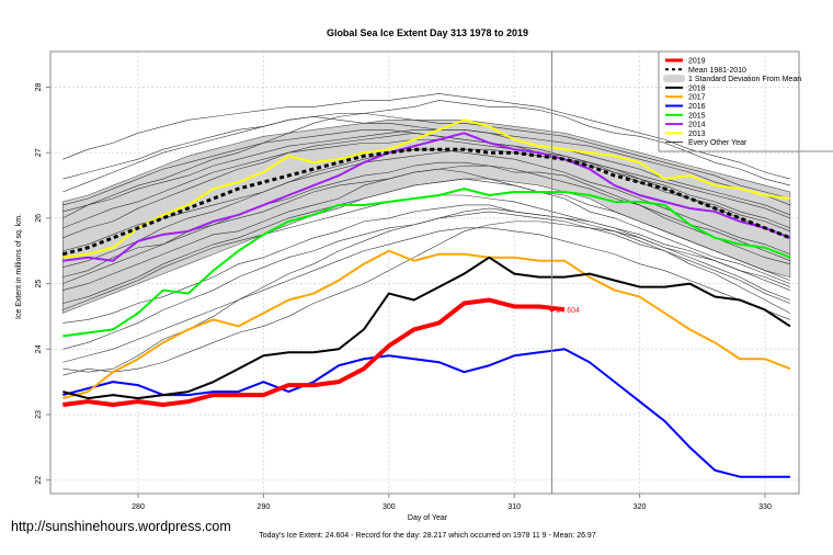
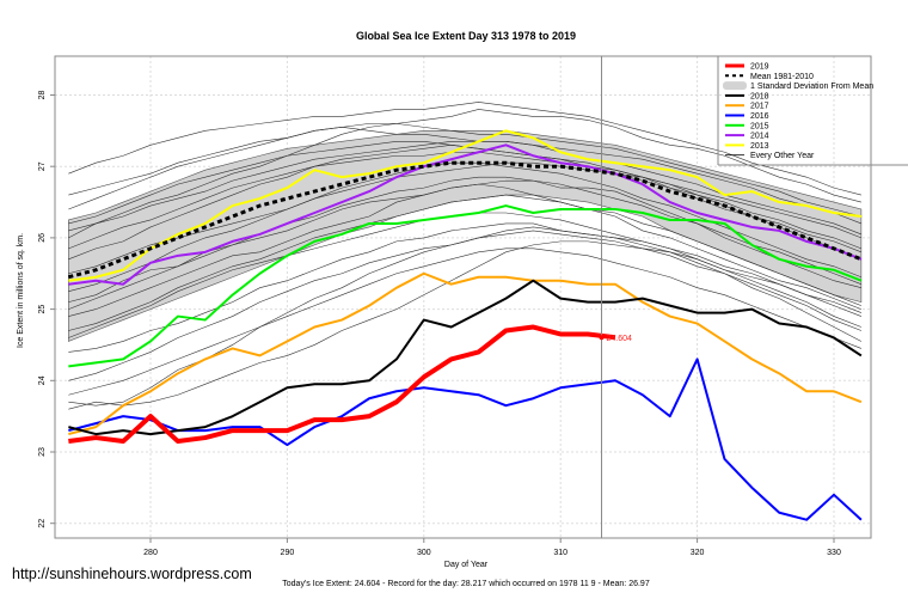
2019/280: 23.2 -> 23.5
2016/290: 23.5 -> 23.1
2016/320: 23.2 -> 24.3
2016/330: 22.1 -> 22.4
